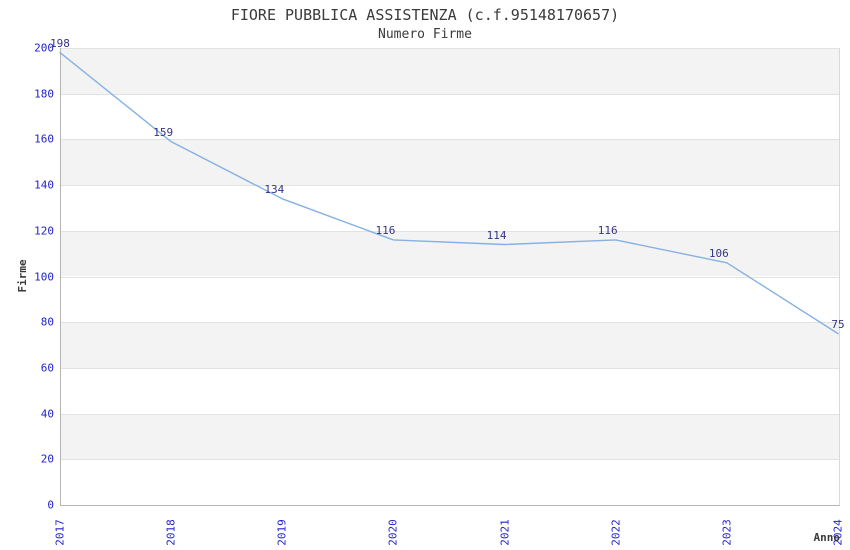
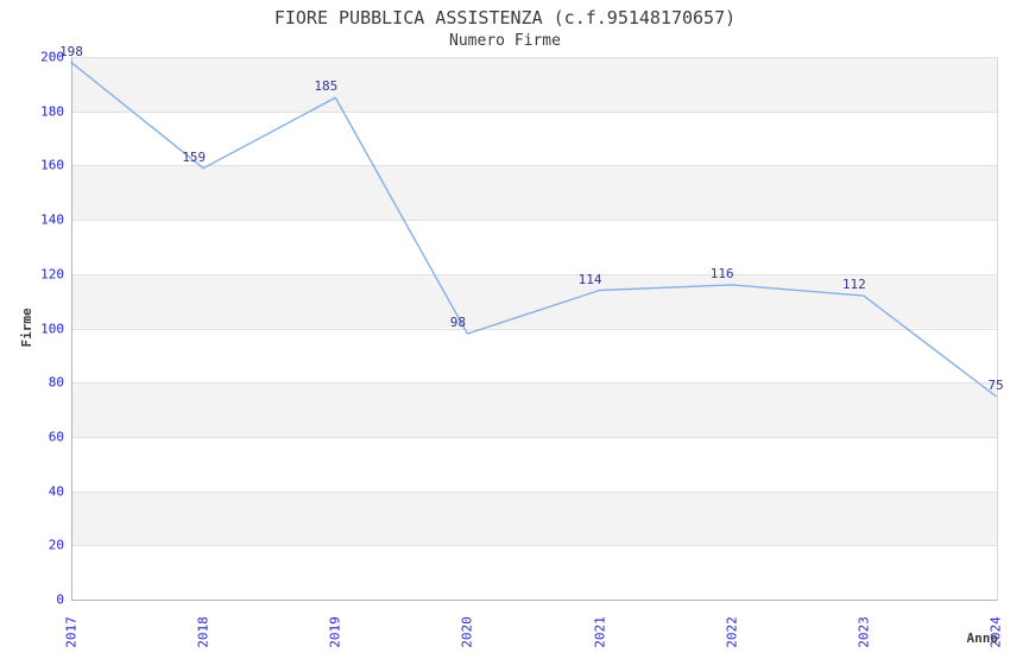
2019: 134 -> 185
2020: 116 -> 98
2023: 106 -> 112
